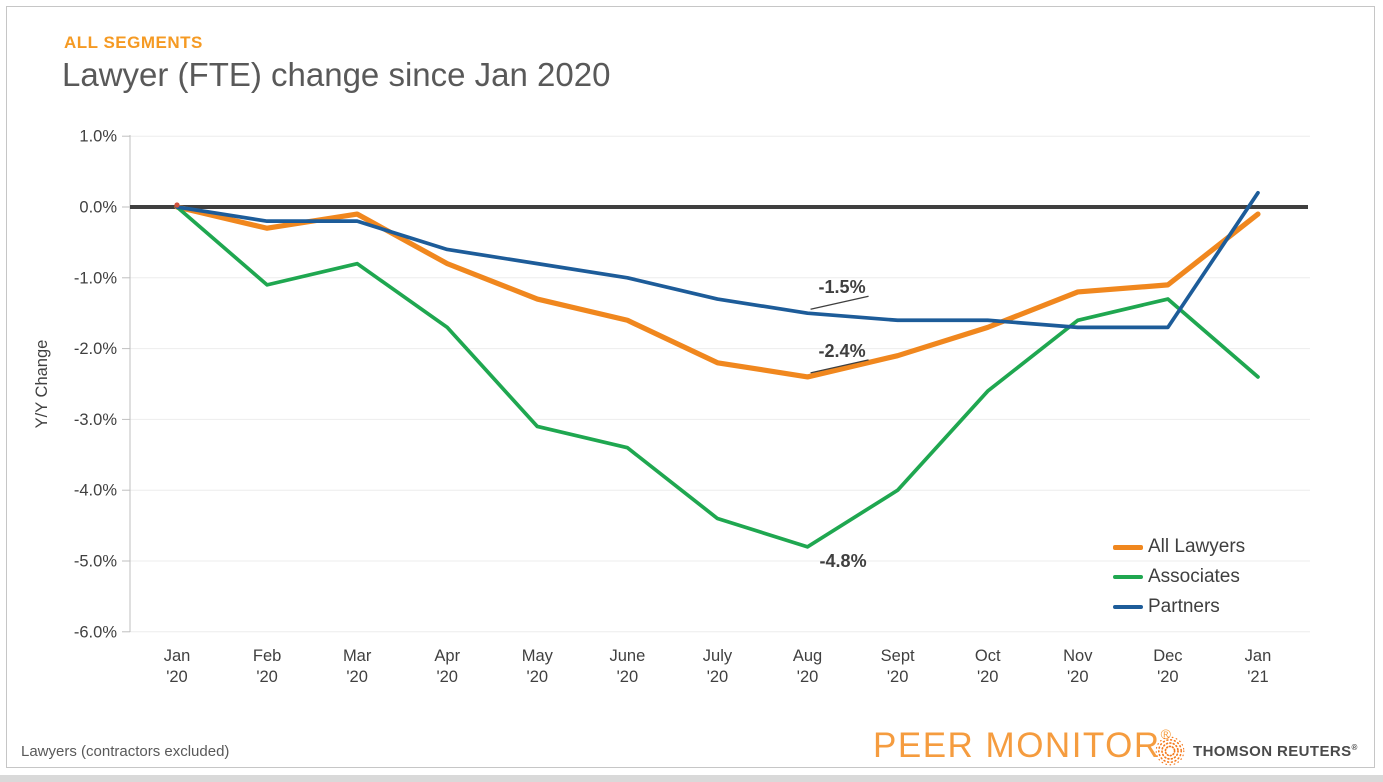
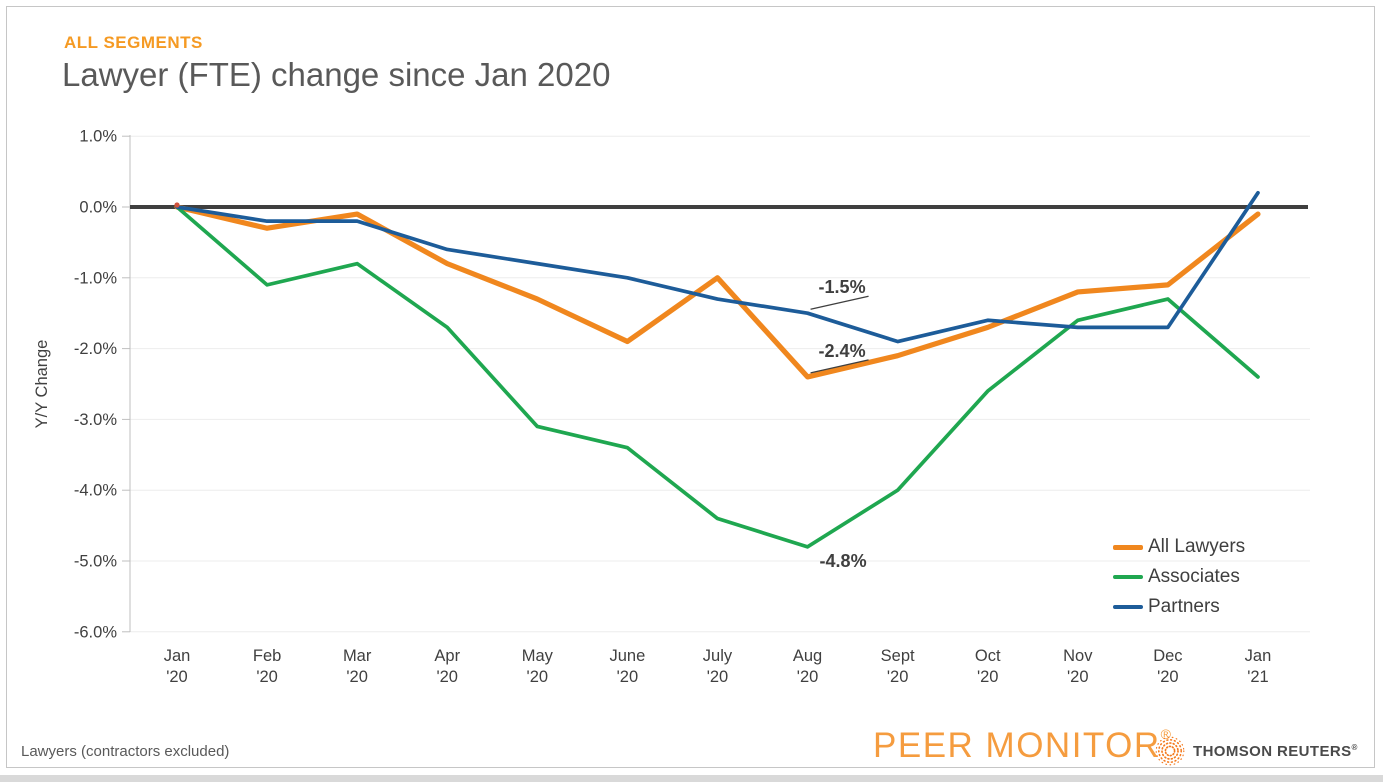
All Lawyers/June '20: -1.6% -> -1.9%
All Lawyers/July '20: -2.2% -> -1.0%
Partners/Sept '20: -1.6% -> -1.9%
